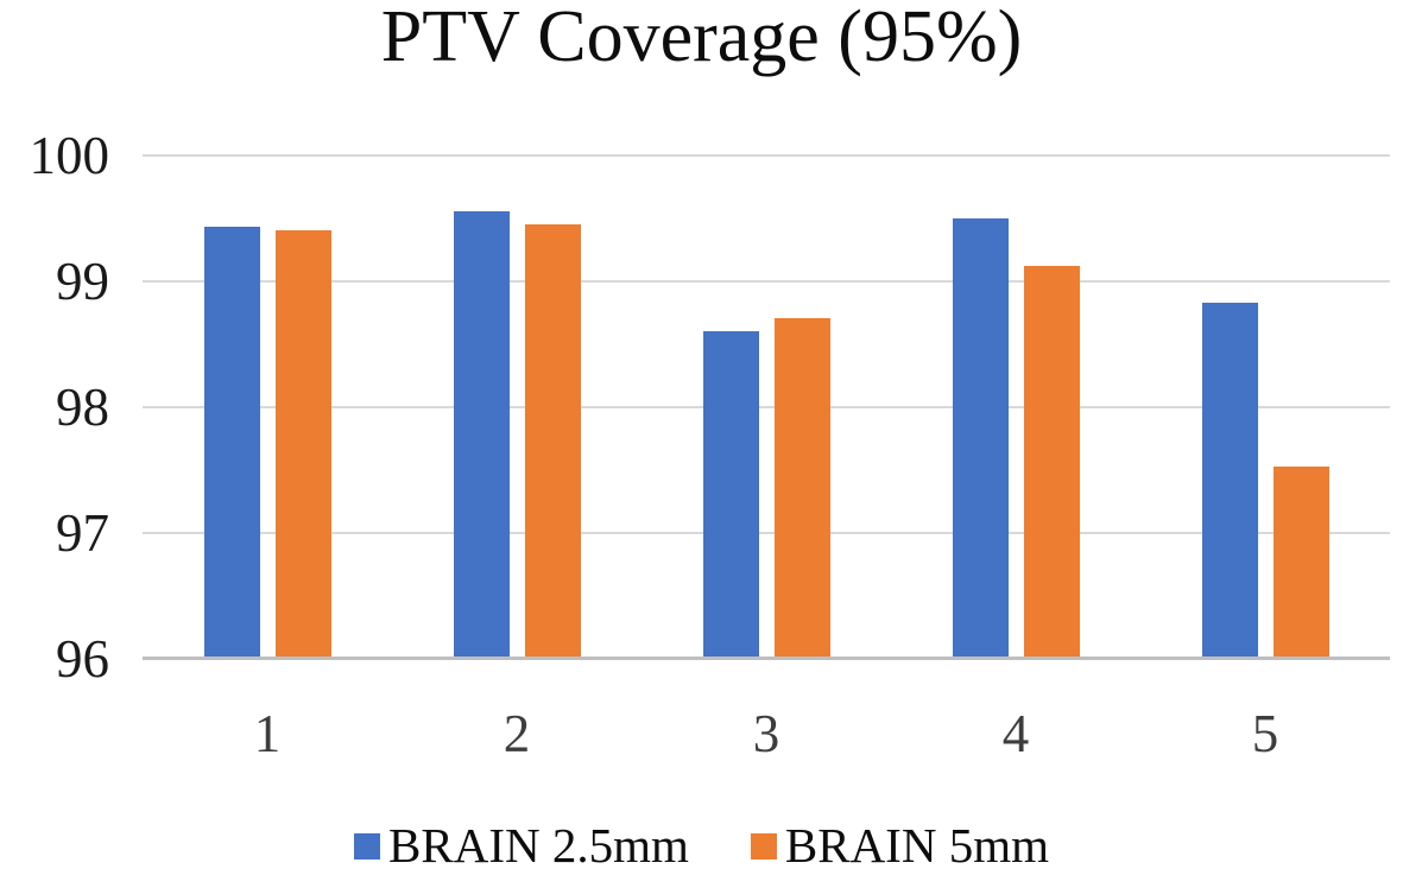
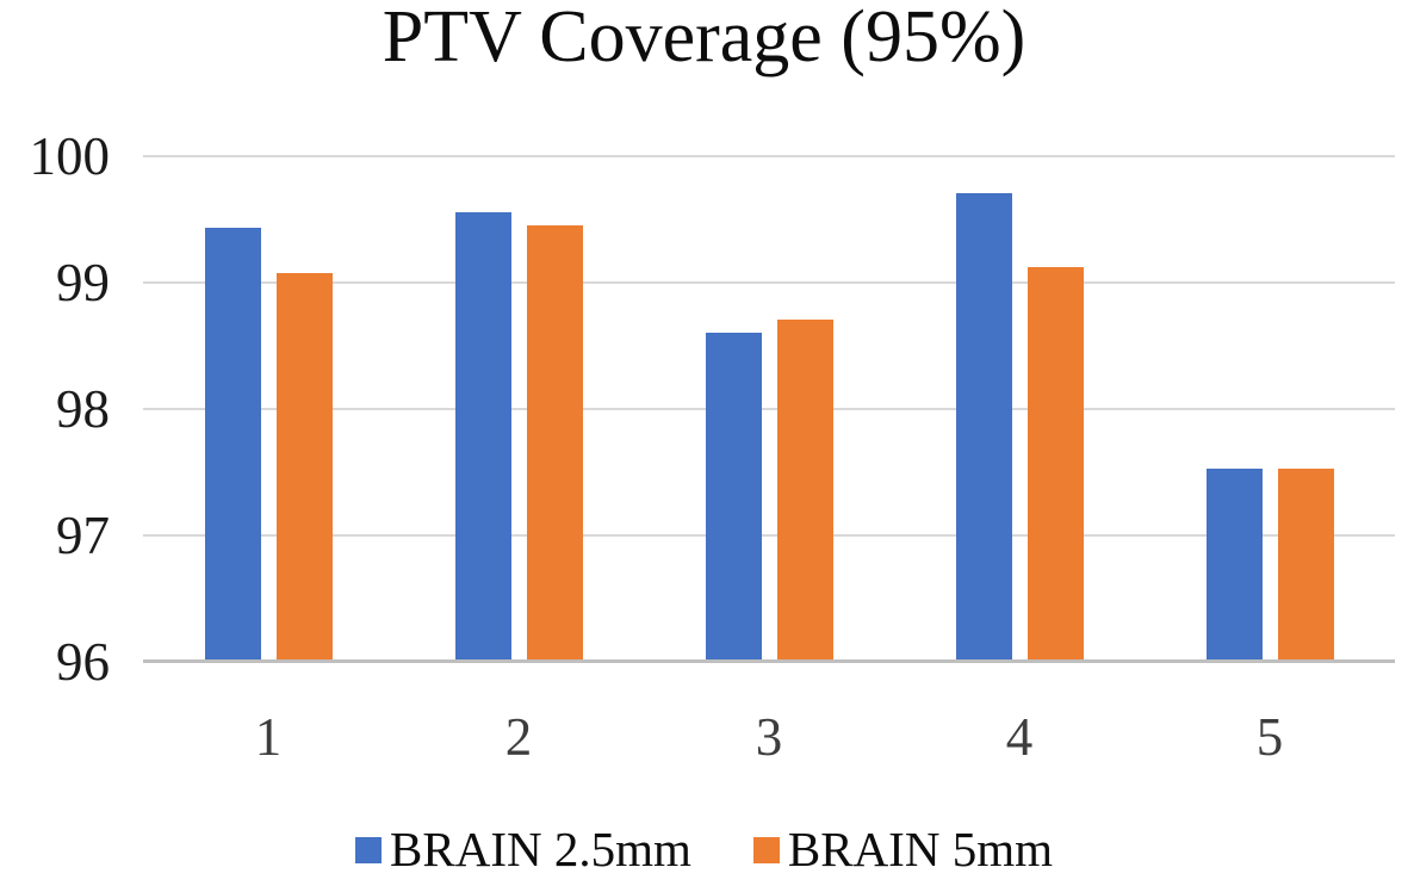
BRAIN 5mm/1: 99.41 -> 99.08
BRAIN 2.5mm/4: 99.50 -> 99.71
BRAIN 2.5mm/5: 98.83 -> 97.53
